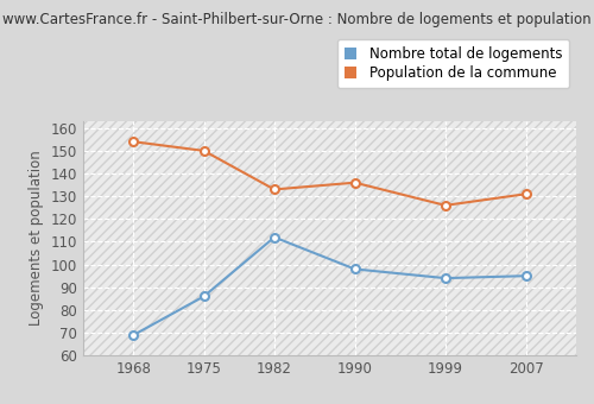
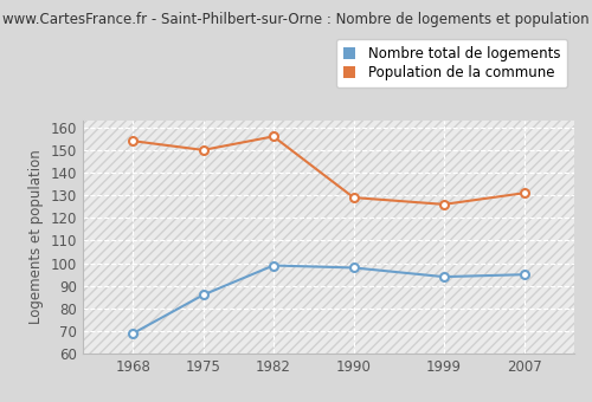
Nombre total de logements/1982: 112 -> 99
Population de la commune/1982: 133 -> 156
Population de la commune/1990: 136 -> 129
